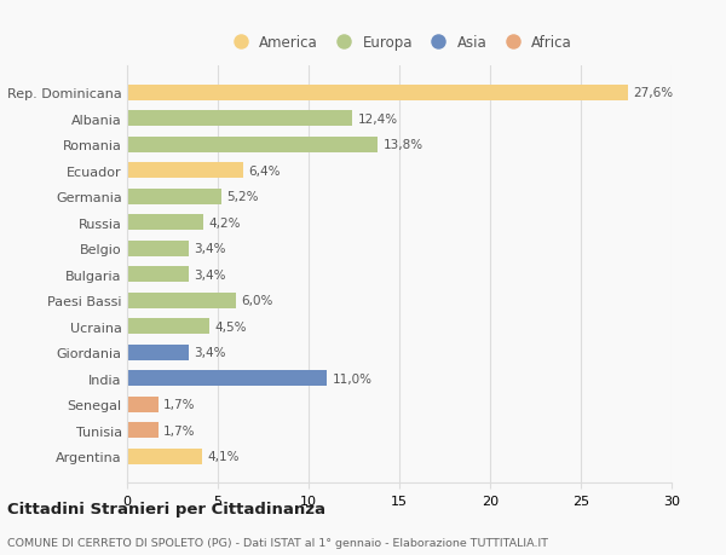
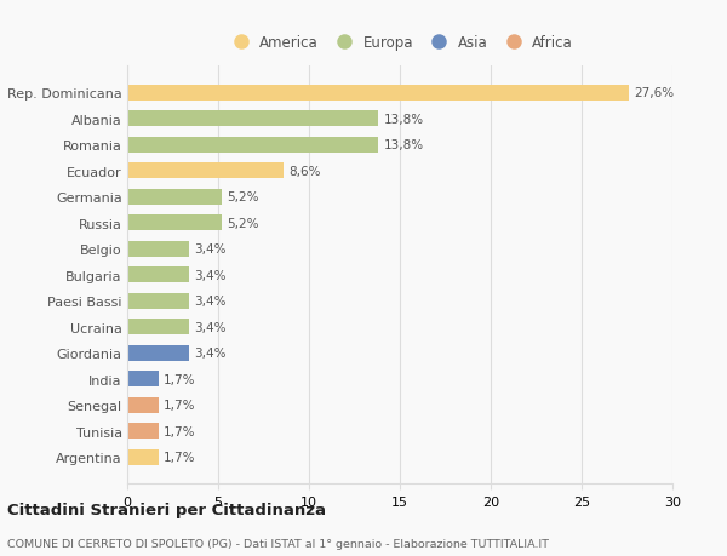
Albania: 12,4% -> 13,8%
Ecuador: 6,4% -> 8,6%
Russia: 4,2% -> 5,2%
Paesi Bassi: 6,0% -> 3,4%
Ucraina: 4,5% -> 3,4%
India: 11,0% -> 1,7%
Argentina: 4,1% -> 1,7%
